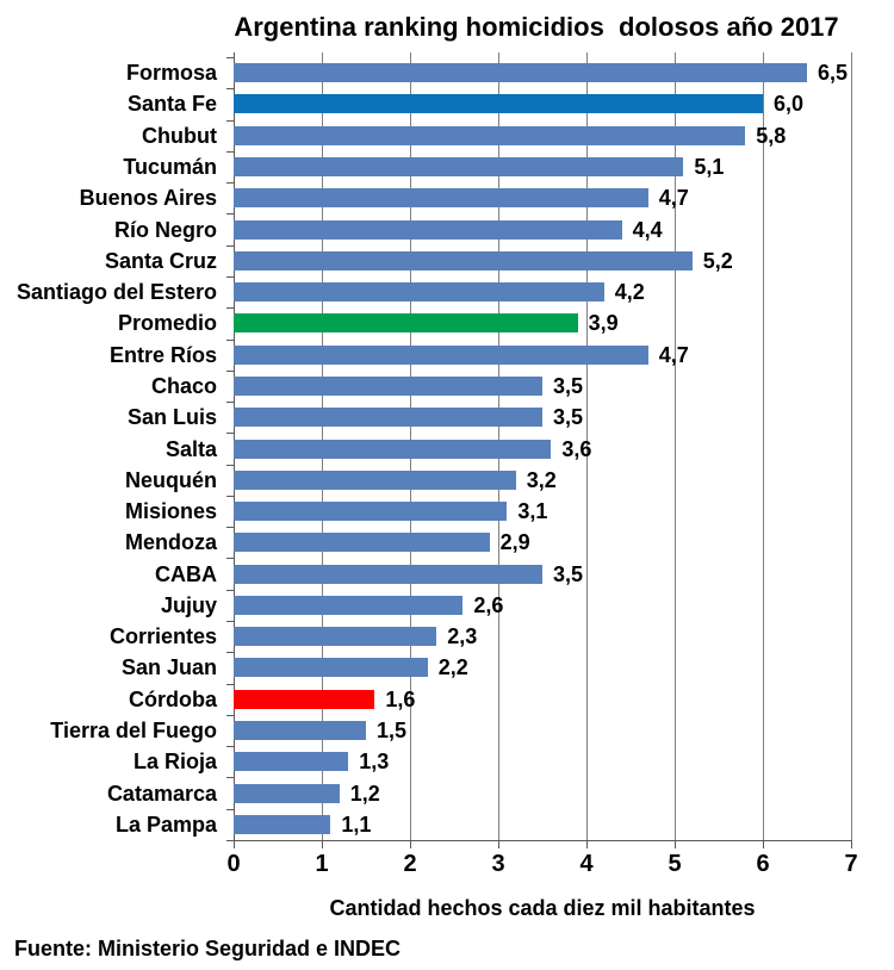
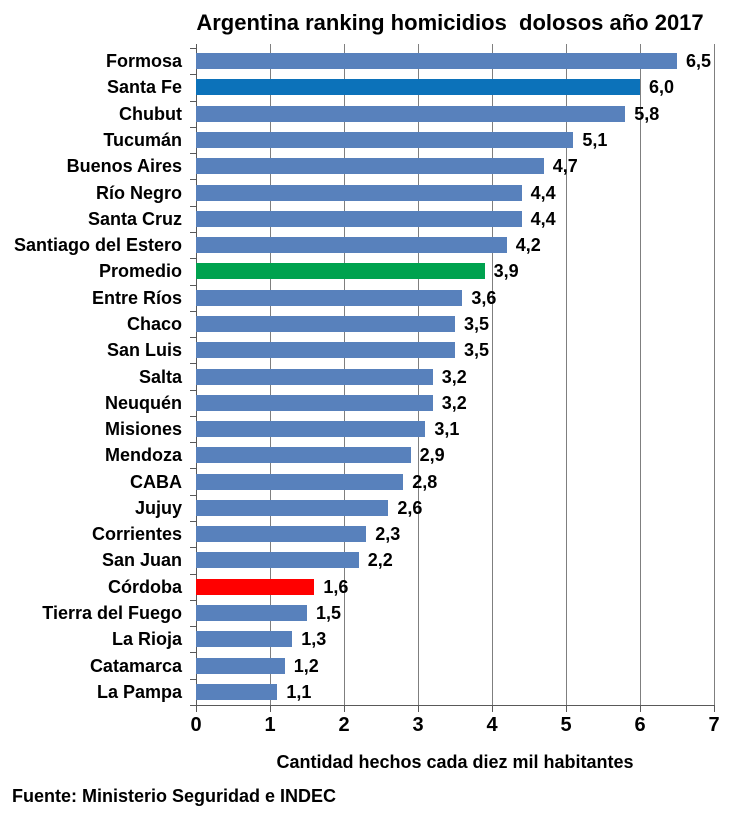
Santa Cruz: 5,2 -> 4,4
Entre Ríos: 4,7 -> 3,6
Salta: 3,6 -> 3,2
CABA: 3,5 -> 2,8
